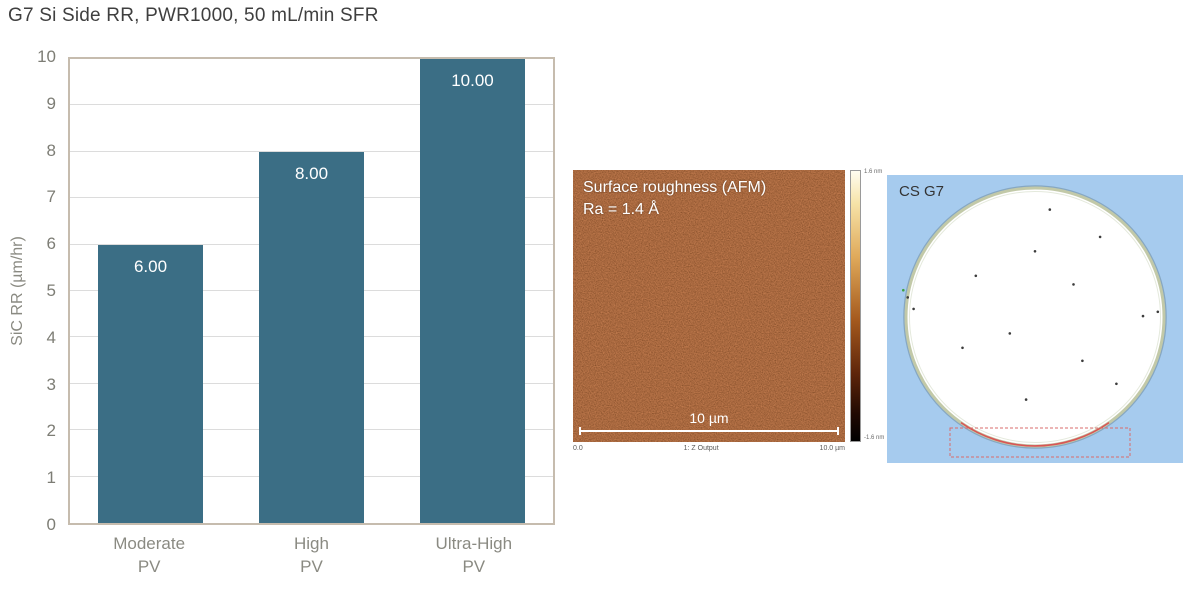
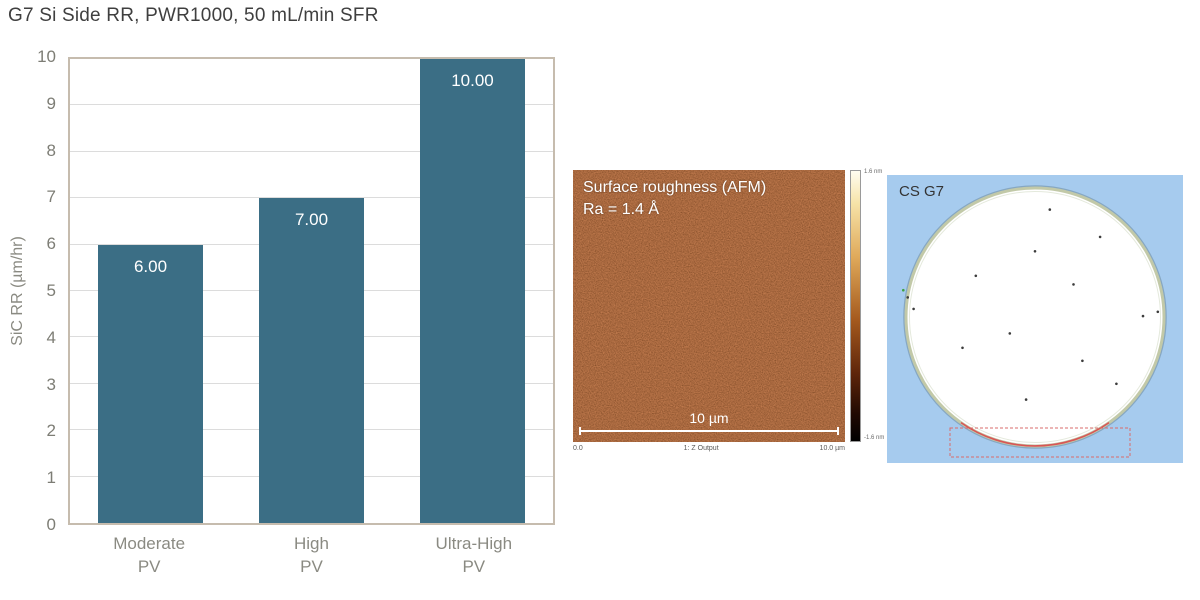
High PV: 8.00 -> 7.00
